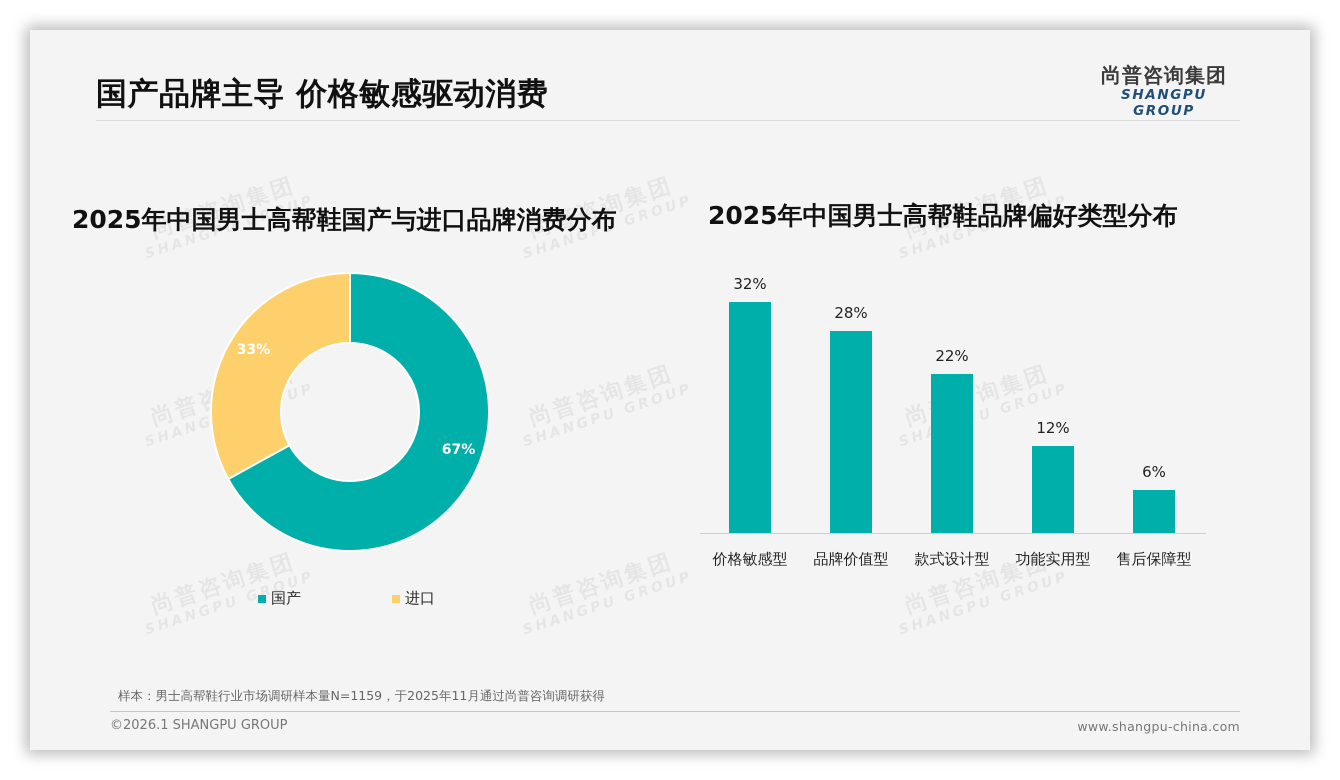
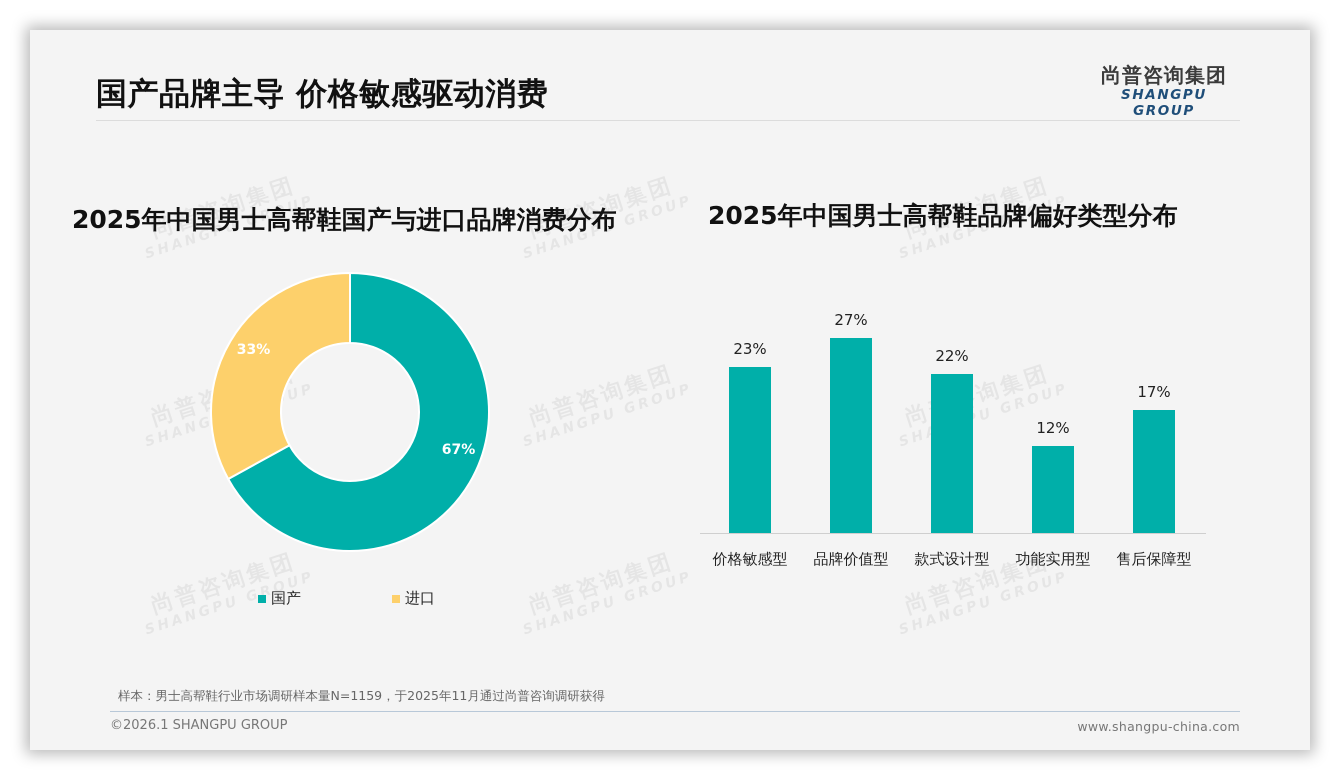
2025年中国男士高帮鞋品牌偏好类型分布/价格敏感型: 32% -> 23%
2025年中国男士高帮鞋品牌偏好类型分布/品牌价值型: 28% -> 27%
2025年中国男士高帮鞋品牌偏好类型分布/售后保障型: 6% -> 17%
